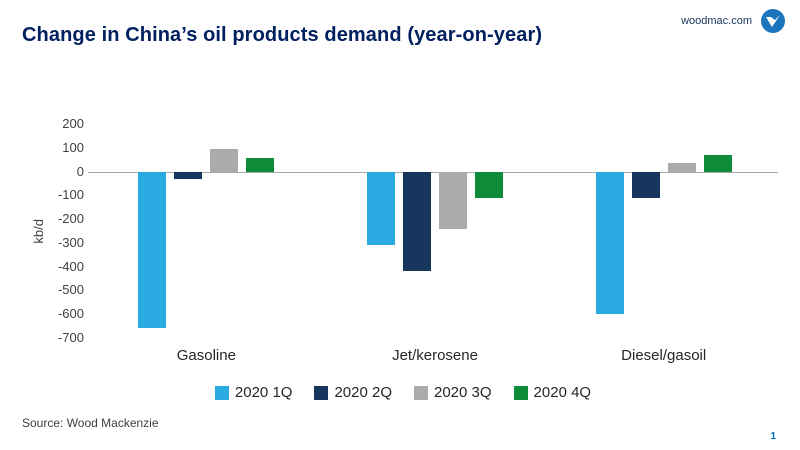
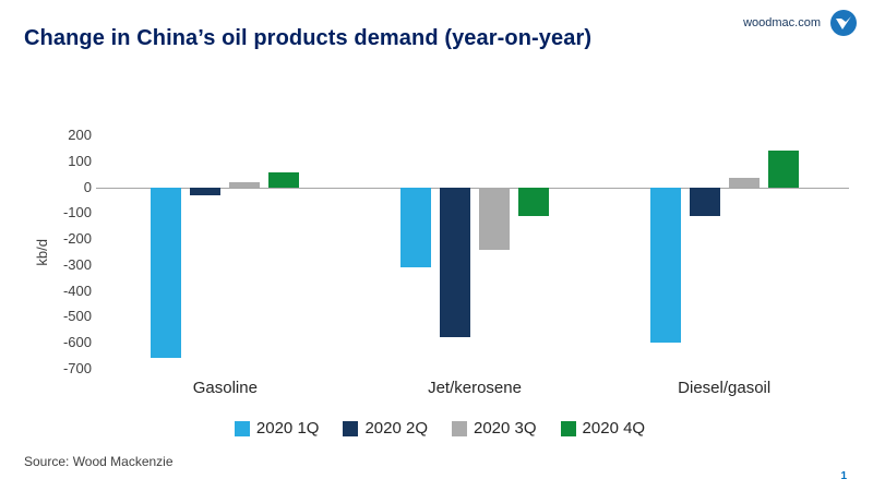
2020 3Q/Gasoline: 100 -> 20
2020 2Q/Jet/kerosene: -420 -> -580
2020 4Q/Diesel/gasoil: 70 -> 140
